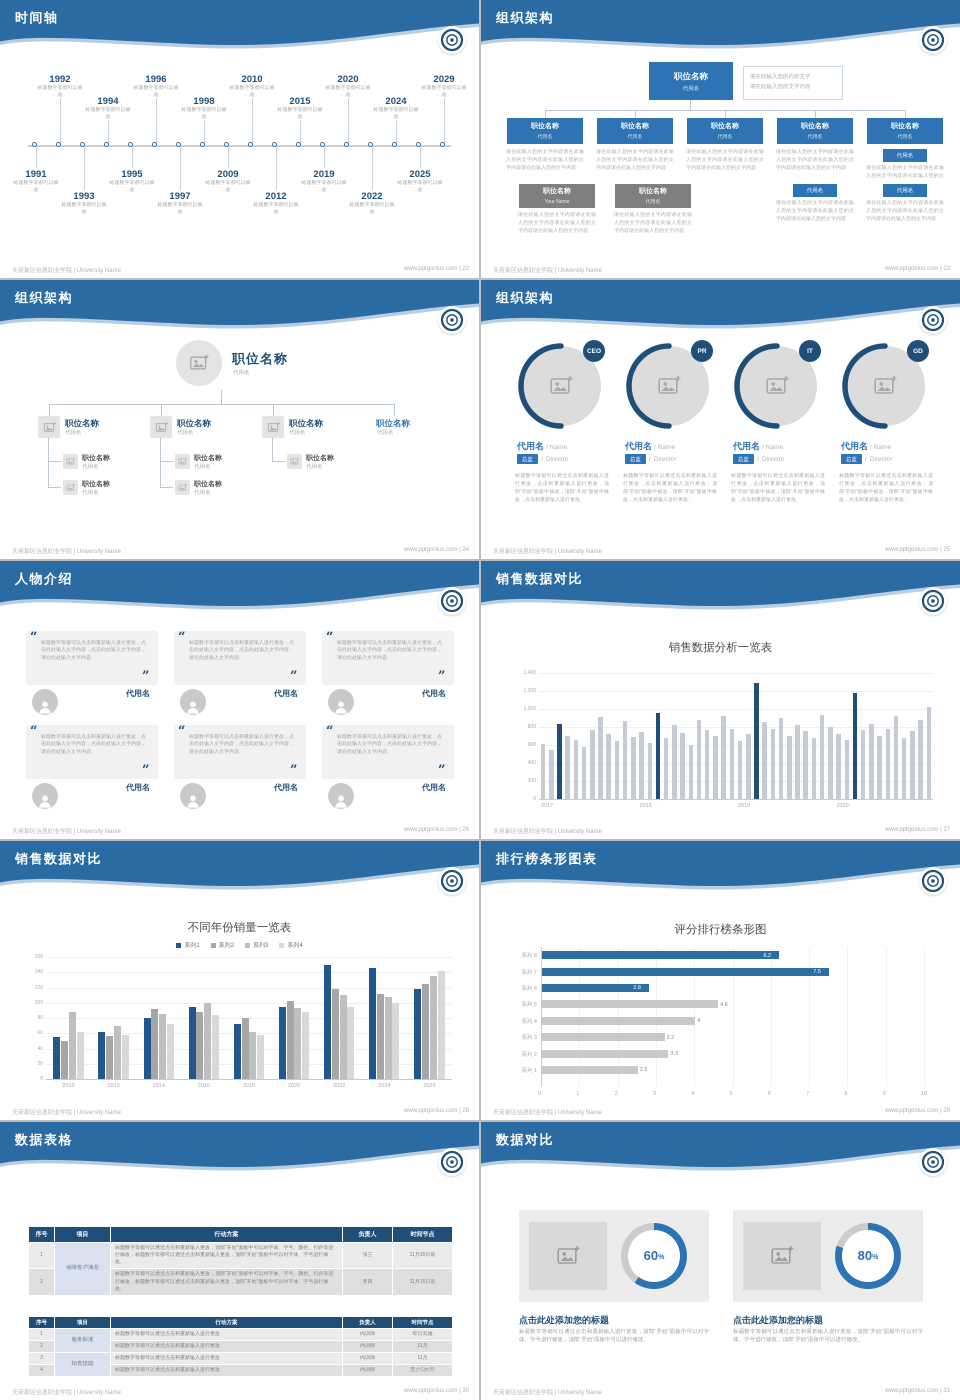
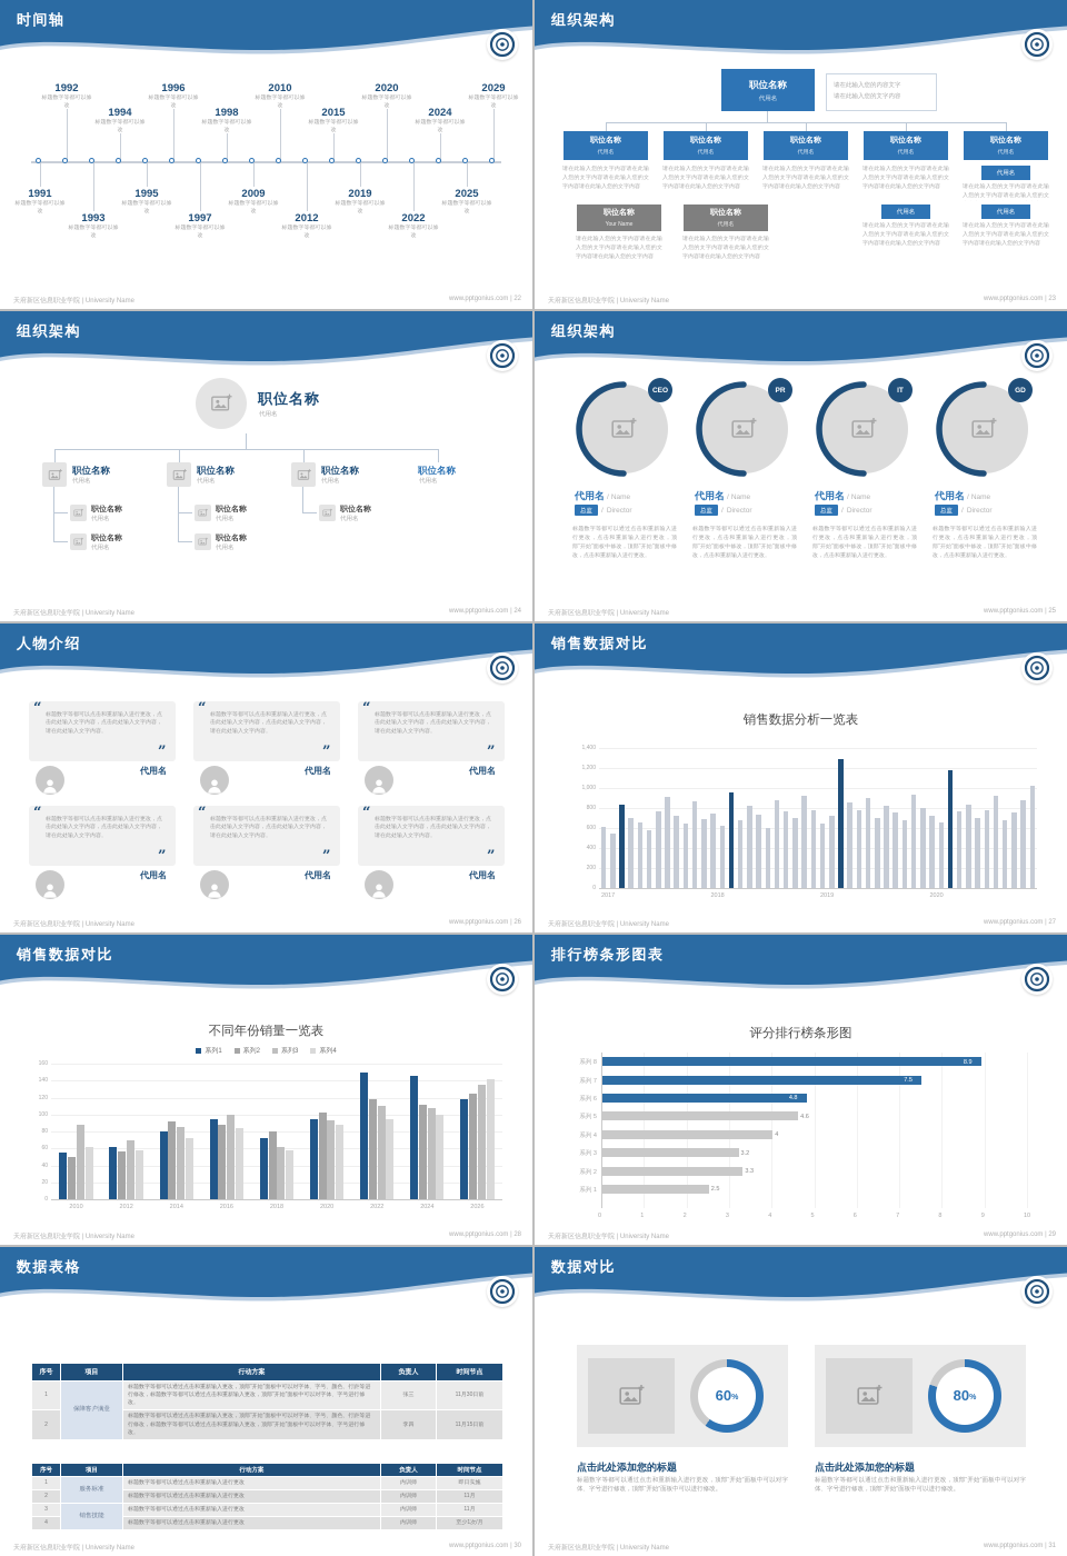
评分排行榜条形图/系列 8: 6.2 -> 8.9
评分排行榜条形图/系列 6: 2.8 -> 4.8
